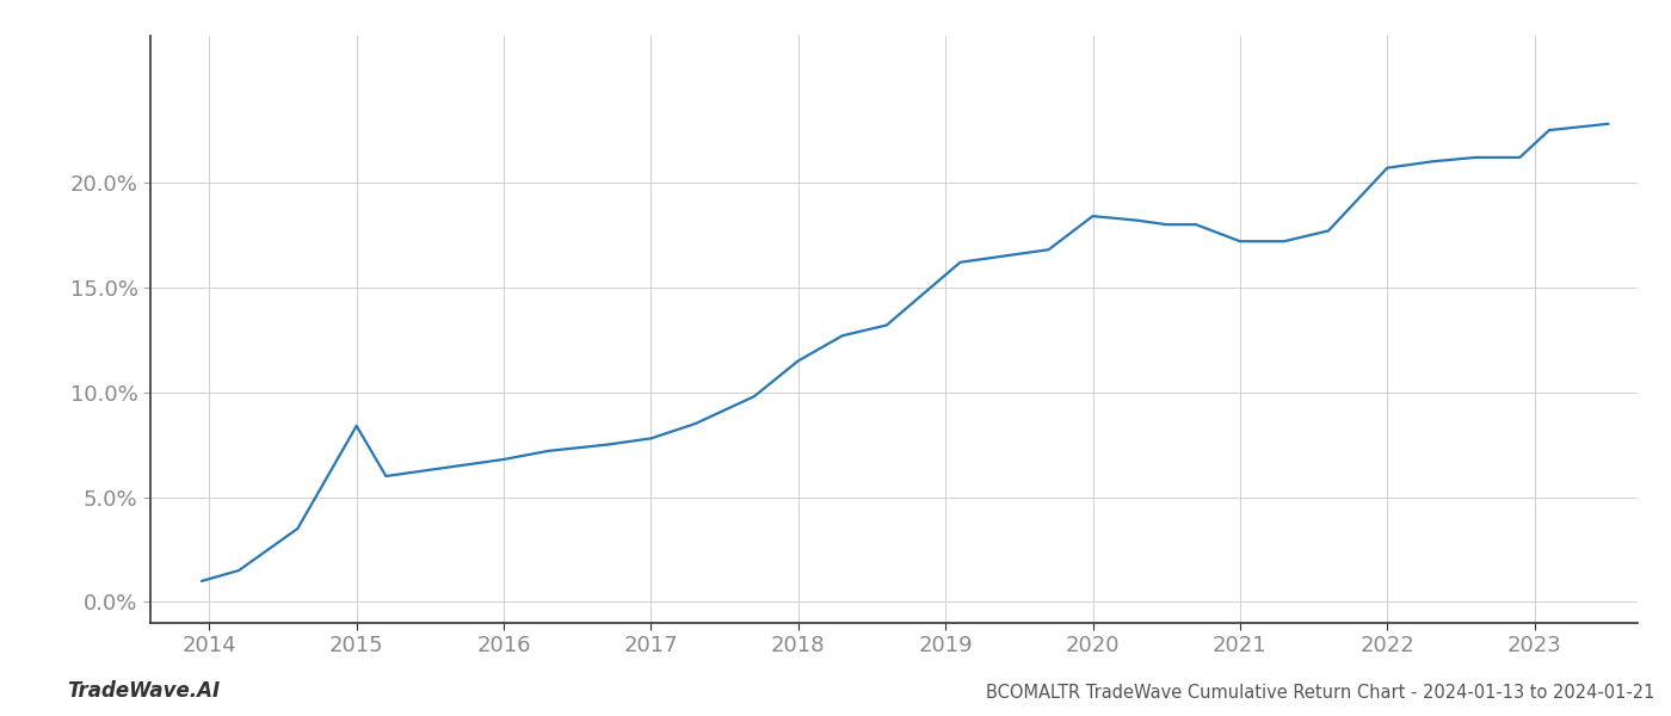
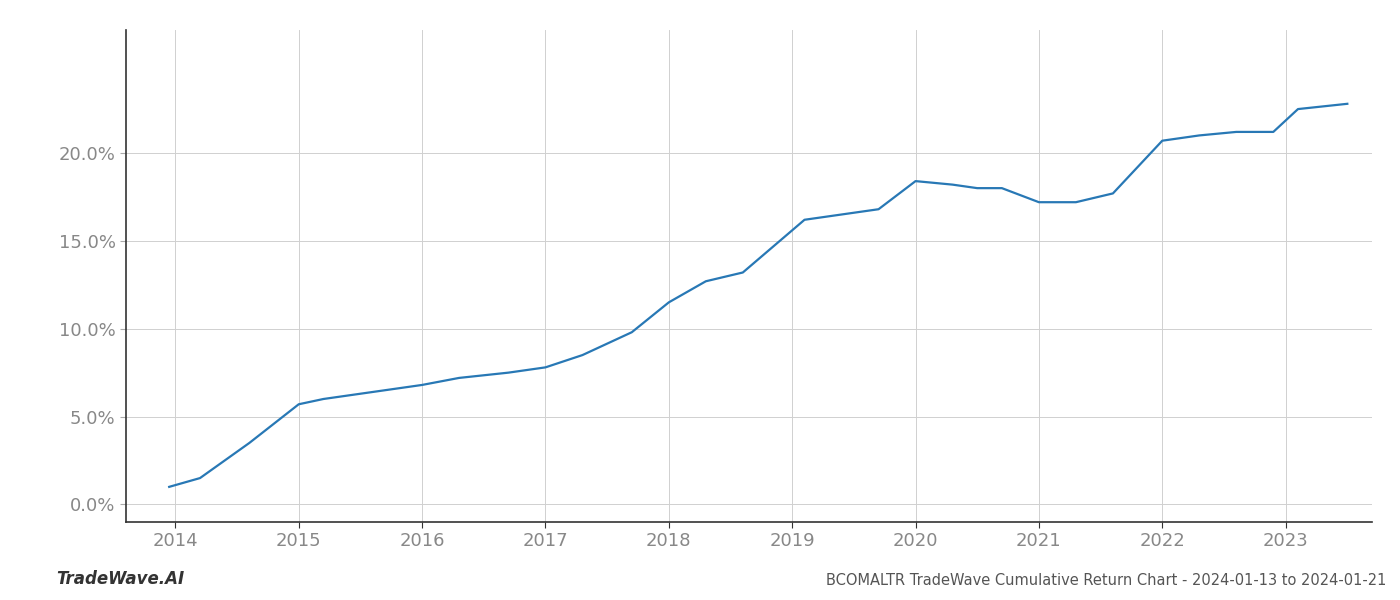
2015: 8.4% -> 5.7%
